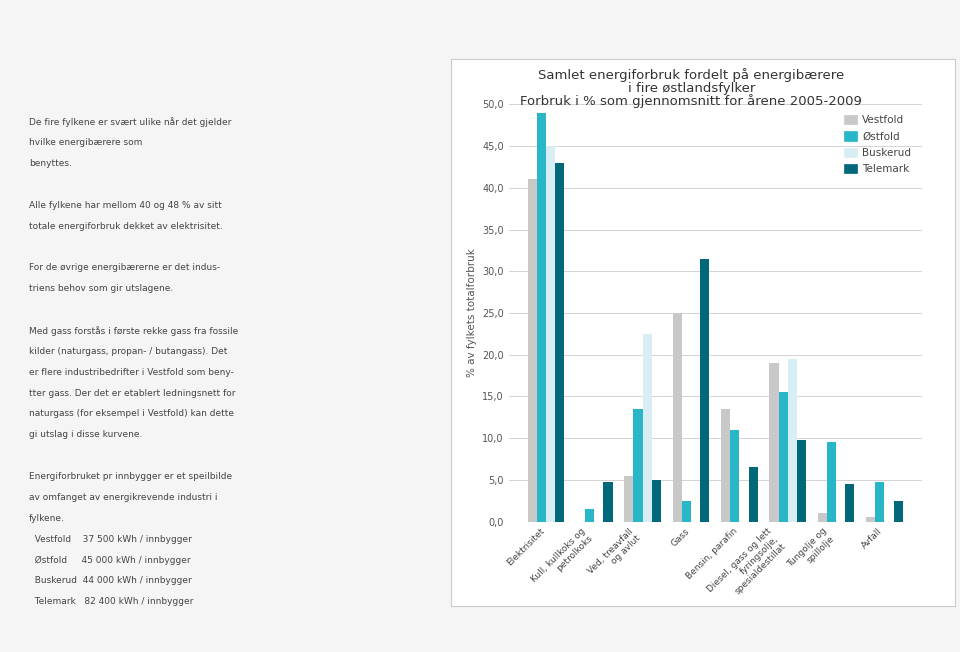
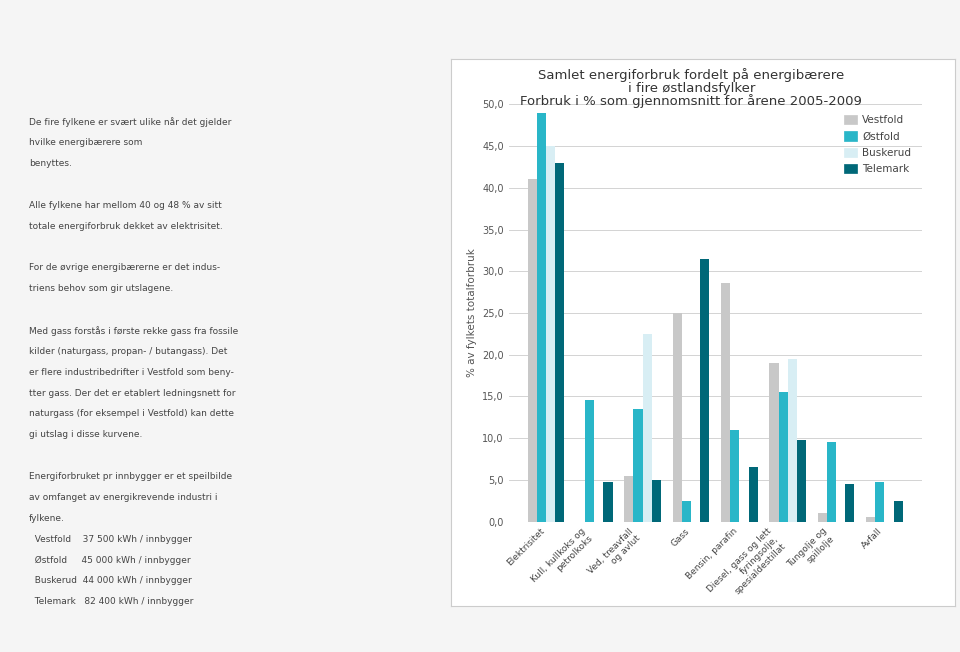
Østfold/Kull, kullkoks og petrolkoks: 1,5 -> 14,6
Vestfold/Bensin, parafin: 13,5 -> 28,6
